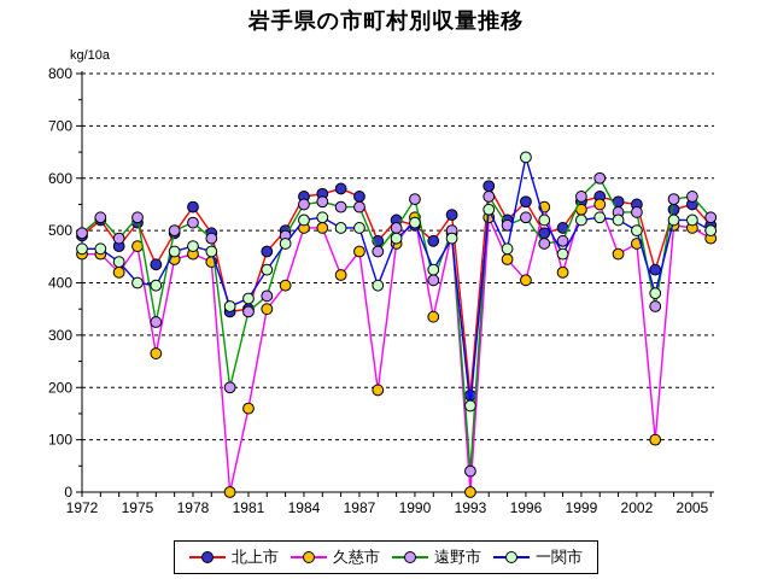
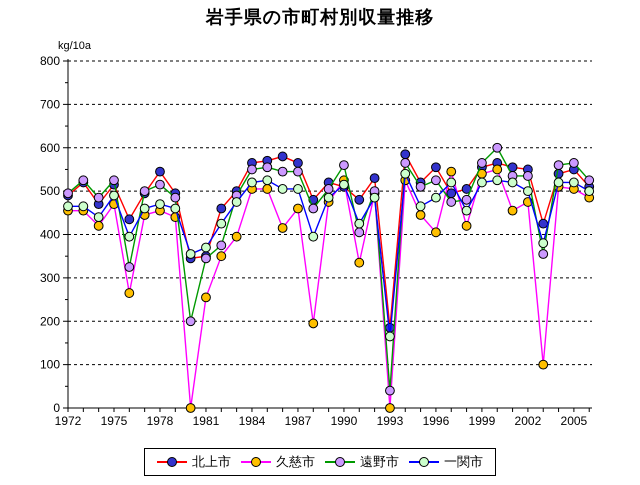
一関市/1975: 400 -> 490
久慈市/1981: 160 -> 260
一関市/1996: 640 -> 480
